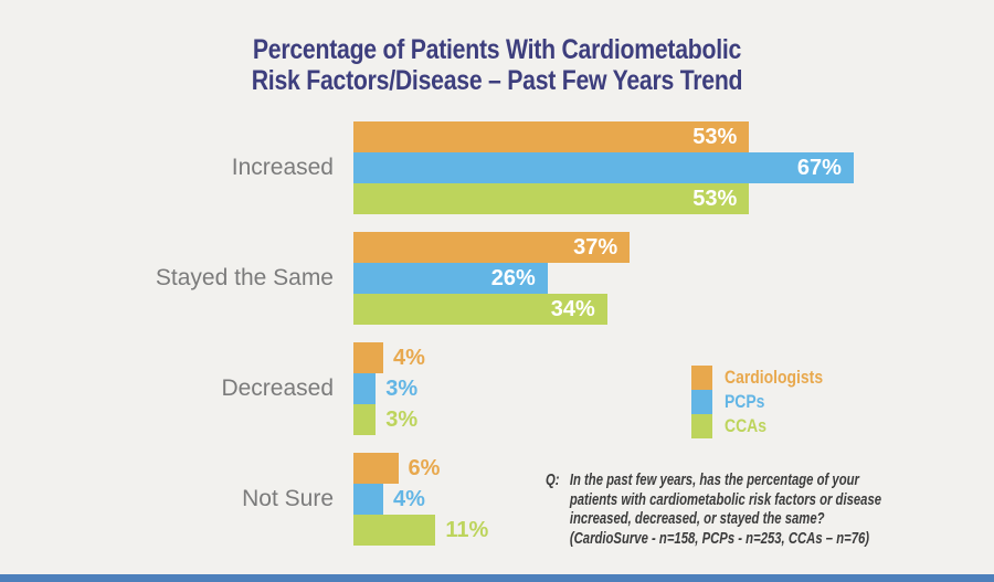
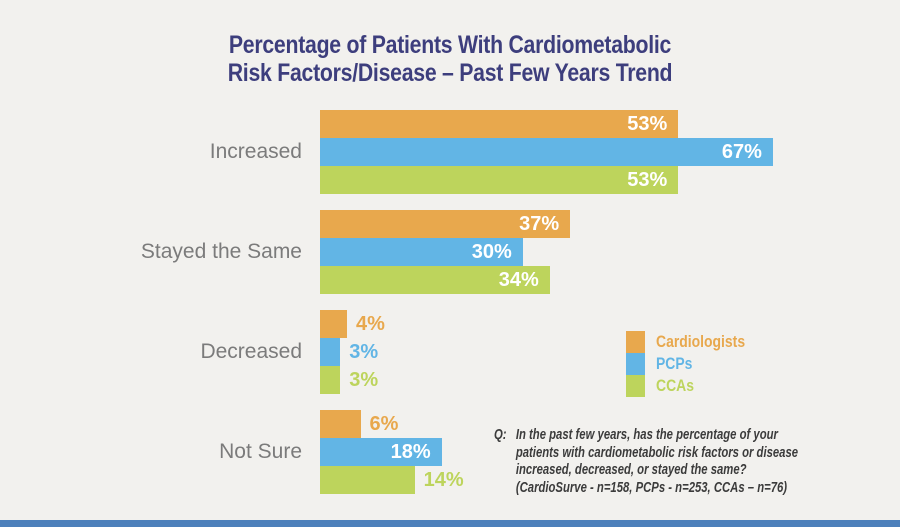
PCPs/Stayed the Same: 26% -> 30%
PCPs/Not Sure: 4% -> 18%
CCAs/Not Sure: 11% -> 14%
